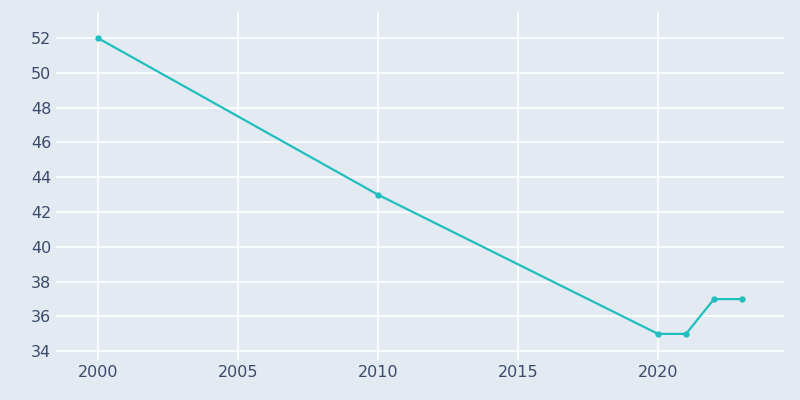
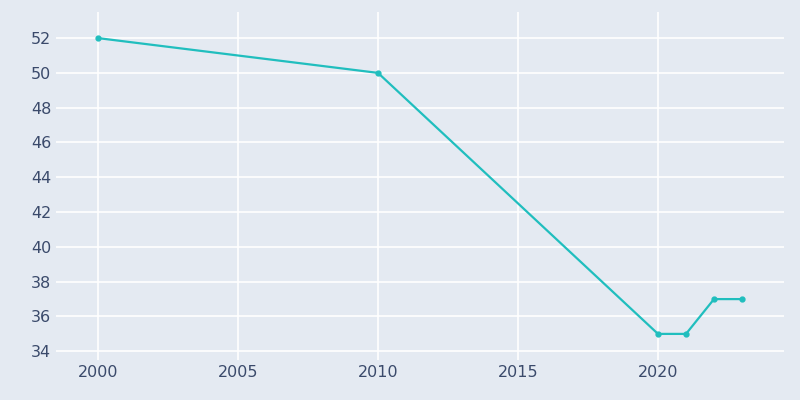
2010: 43 -> 50
